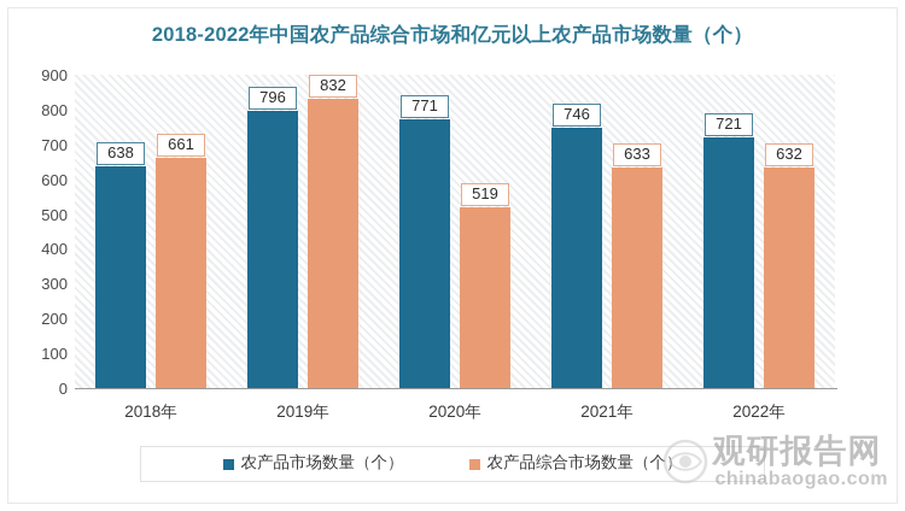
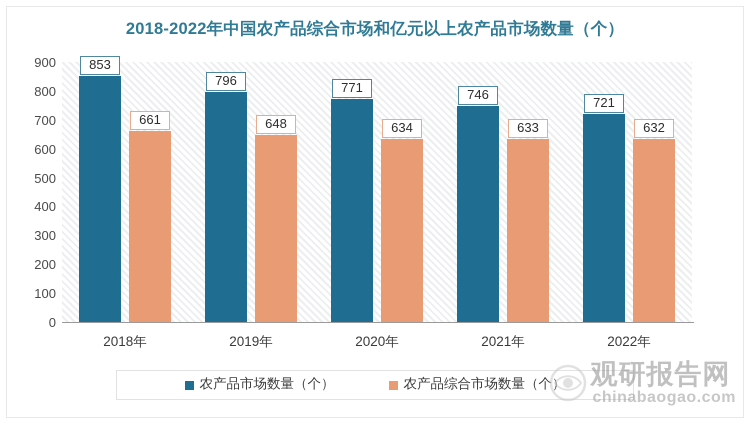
农产品市场数量（个）/2018年: 638 -> 853
农产品综合市场数量（个）/2019年: 832 -> 648
农产品综合市场数量（个）/2020年: 519 -> 634
